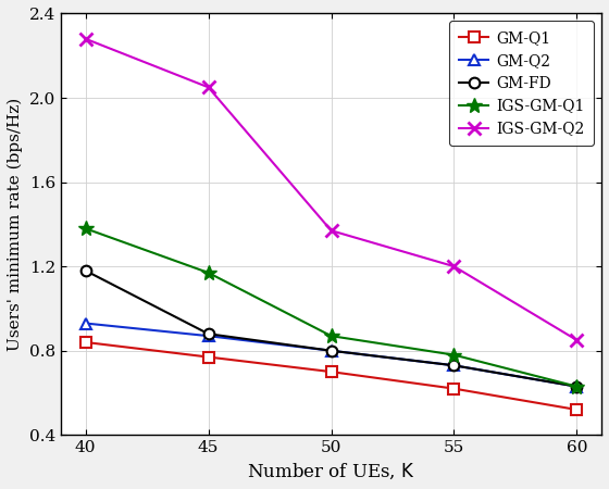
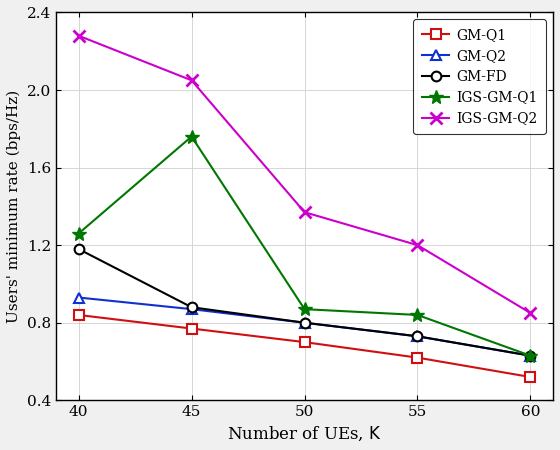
IGS-GM-Q1/40: 1.38 -> 1.26
IGS-GM-Q1/45: 1.17 -> 1.76
IGS-GM-Q1/55: 0.78 -> 0.84
